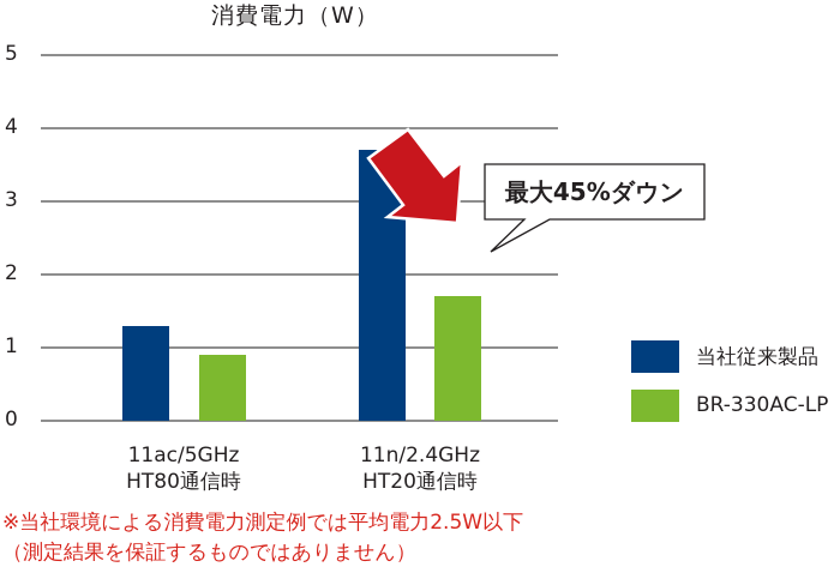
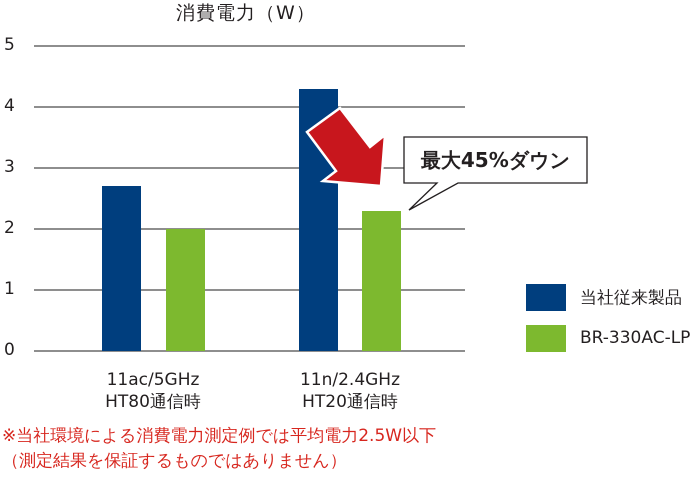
当社従来製品/11ac/5GHz HT80通信時: 1.3 -> 2.7
BR-330AC-LP/11ac/5GHz HT80通信時: 0.9 -> 2.0
当社従来製品/11n/2.4GHz HT20通信時: 3.7 -> 4.3
BR-330AC-LP/11n/2.4GHz HT20通信時: 1.7 -> 2.3
